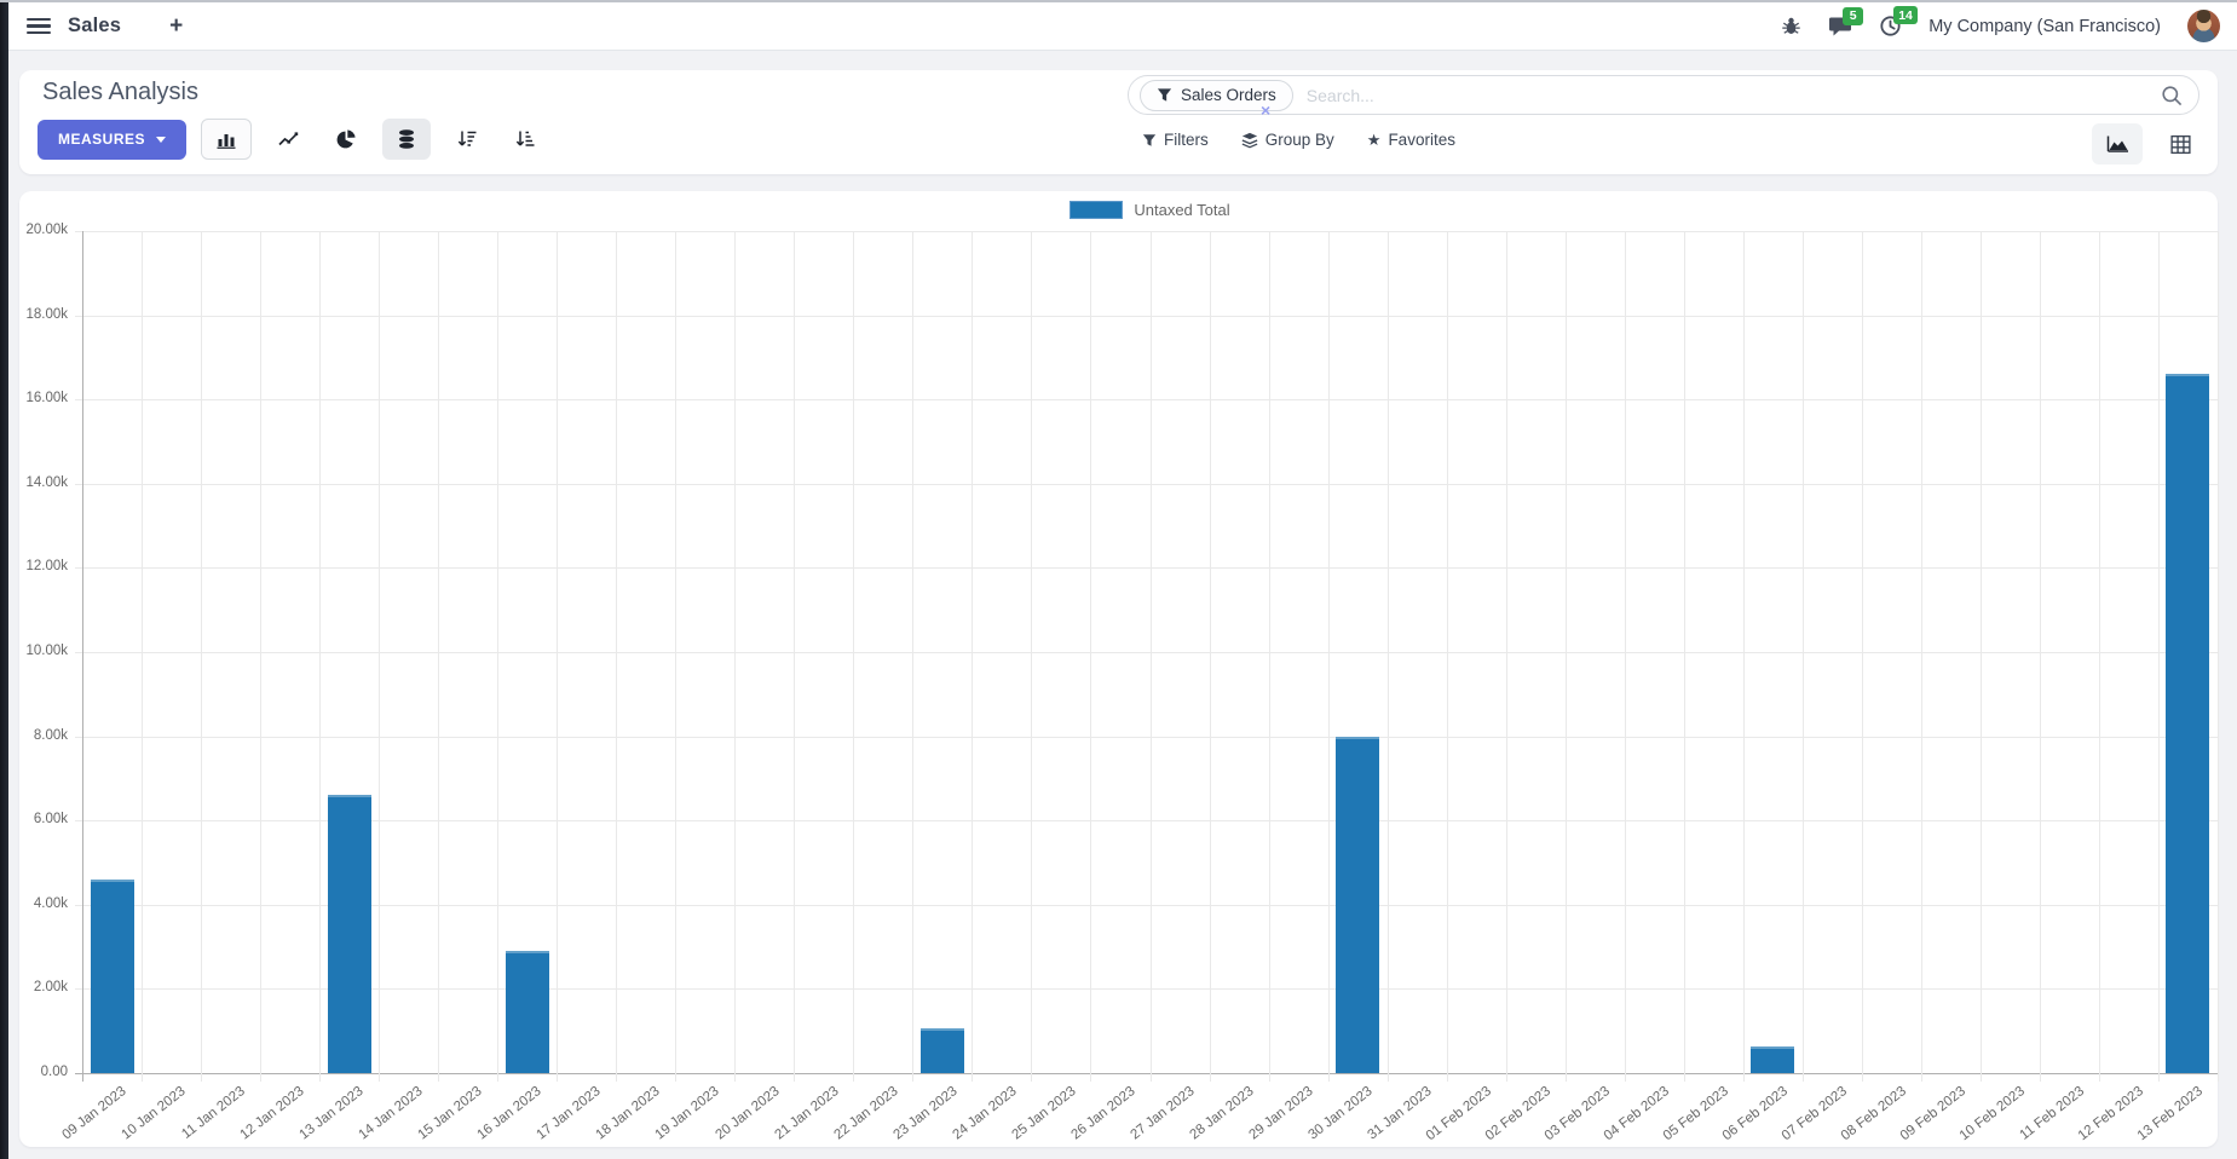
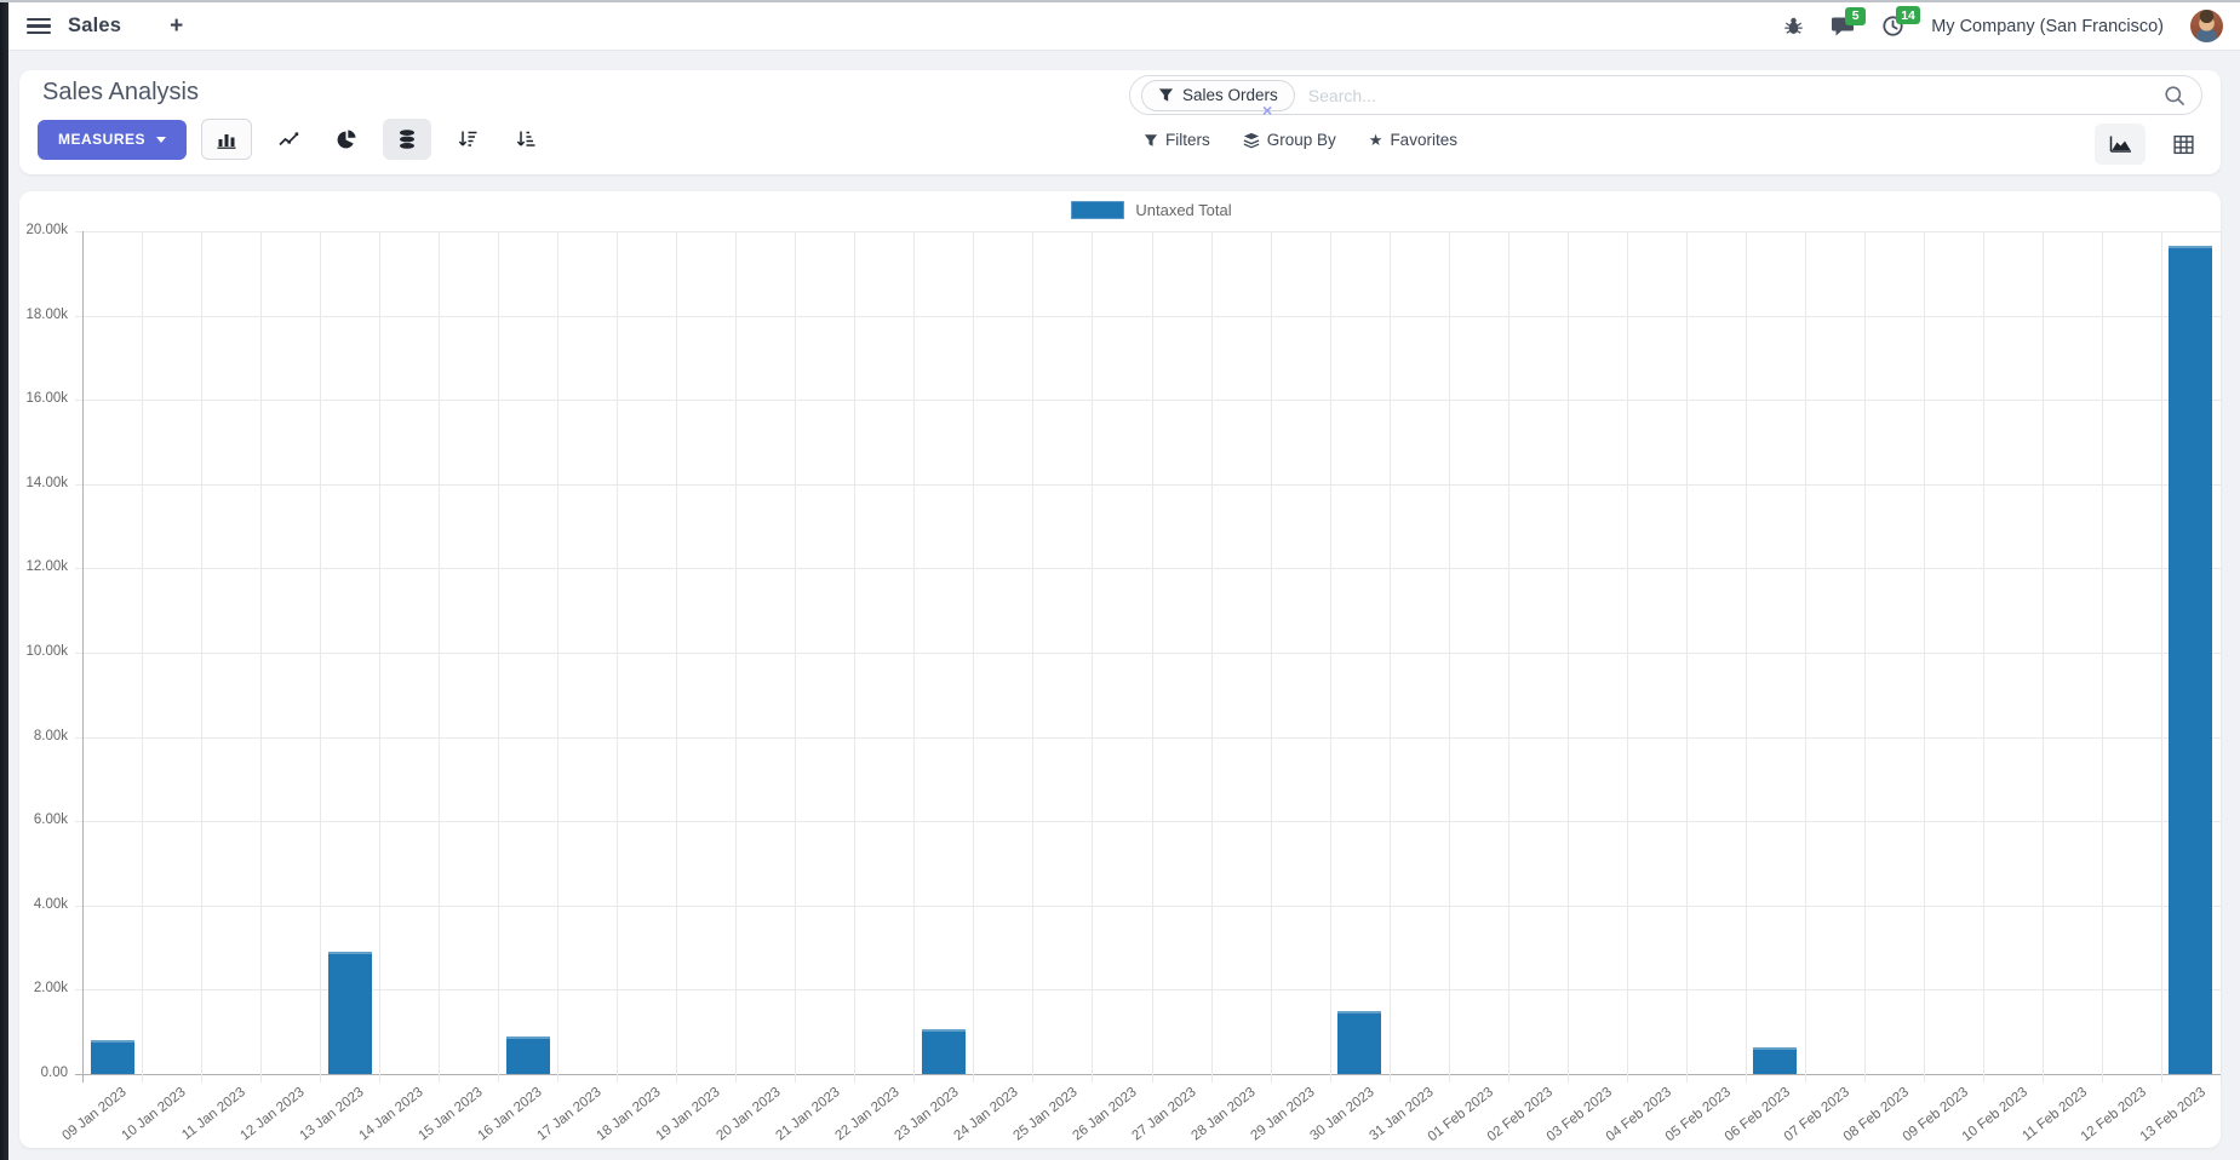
09 Jan 2023: 4.6k -> 0.8k
13 Jan 2023: 6.6k -> 2.9k
16 Jan 2023: 2.9k -> 0.9k
30 Jan 2023: 8.0k -> 1.5k
13 Feb 2023: 16.6k -> 19.6k
